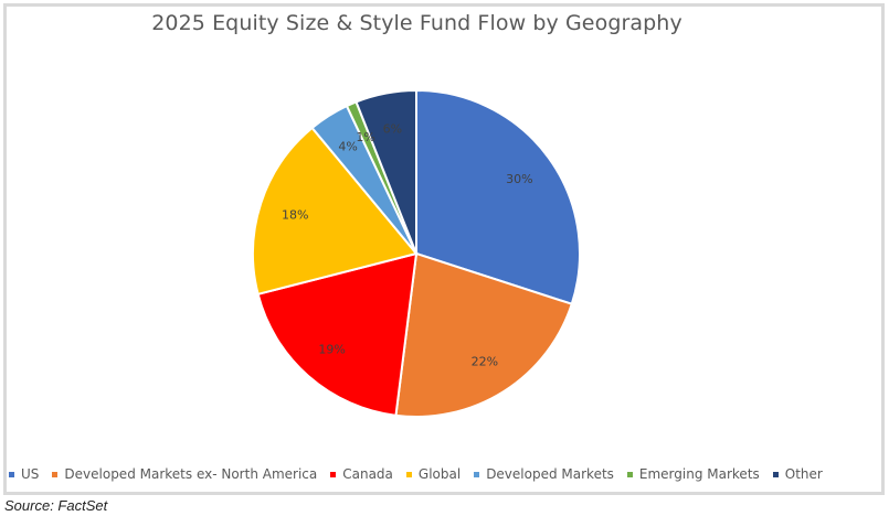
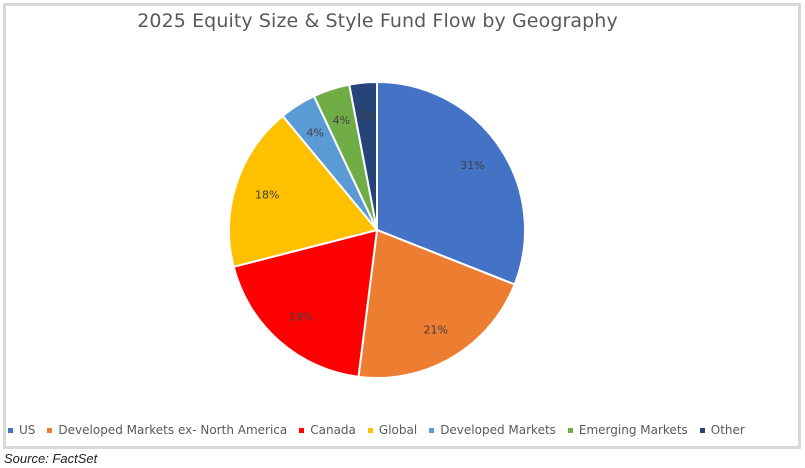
US: 30% -> 31%
Developed Markets ex- North America: 22% -> 21%
Emerging Markets: 1% -> 4%
Other: 6% -> 3%
